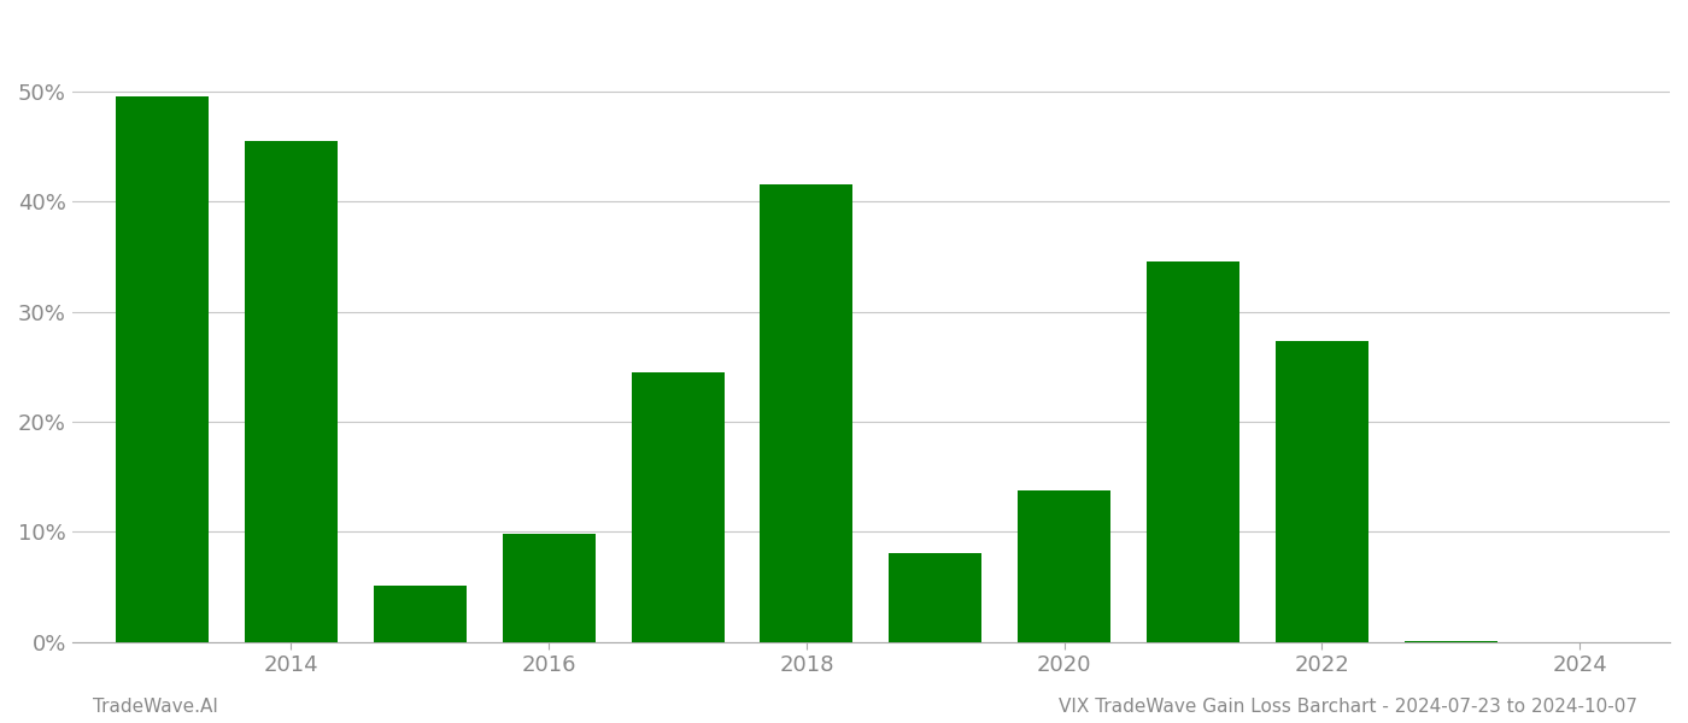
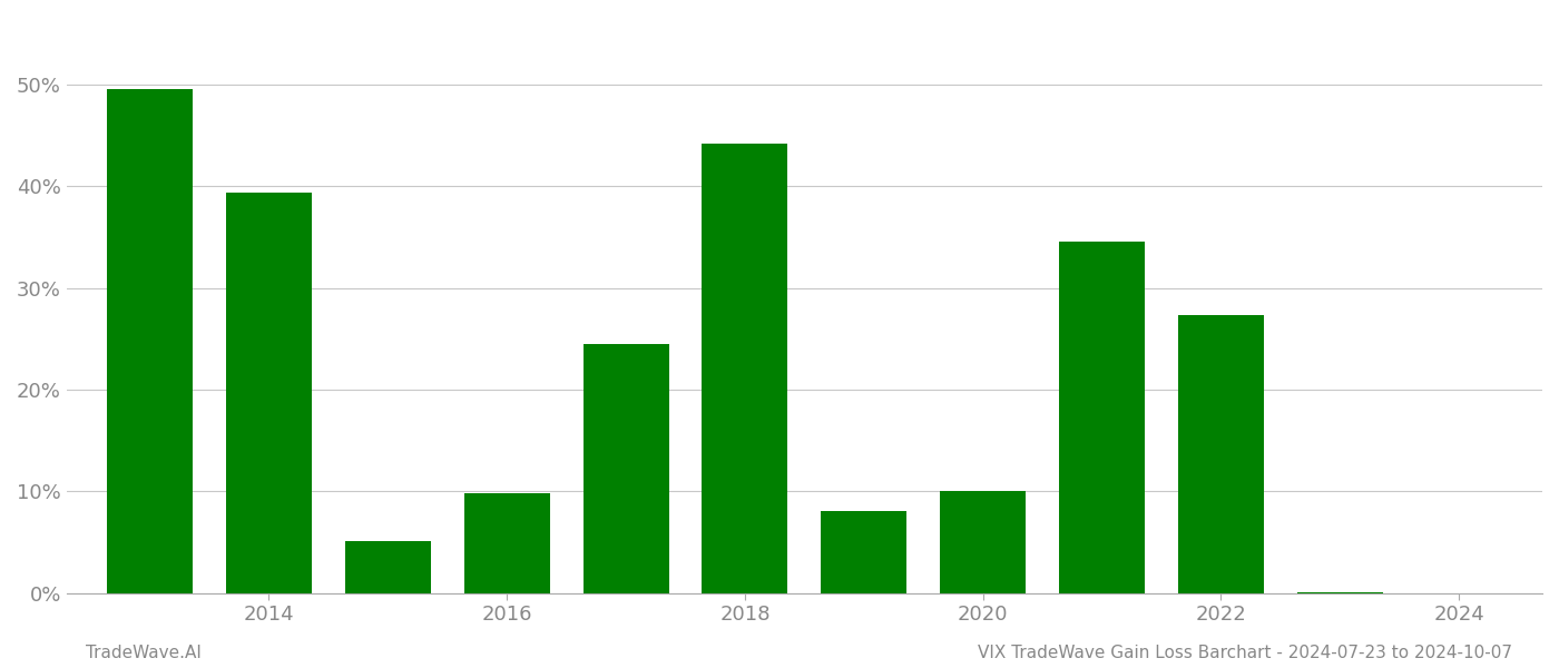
2014: 45.5% -> 39.4%
2018: 41.5% -> 44.2%
2020: 13.7% -> 10.0%
